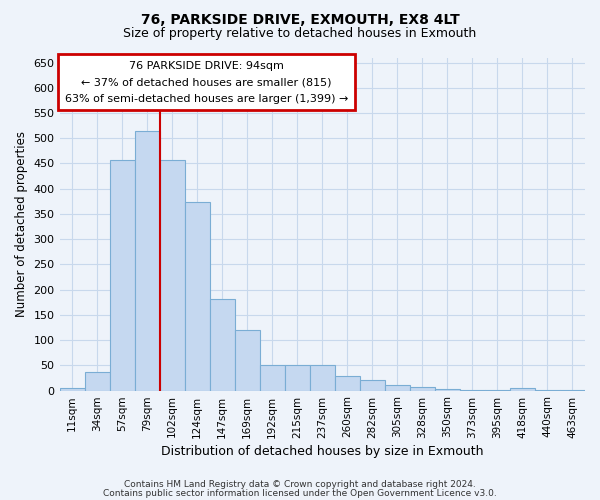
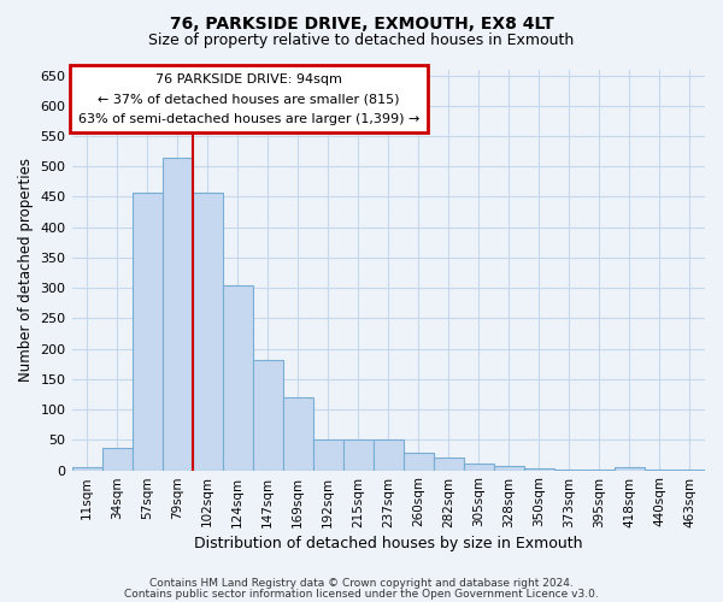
124sqm: 374 -> 305
